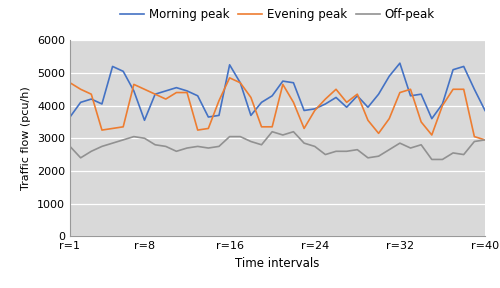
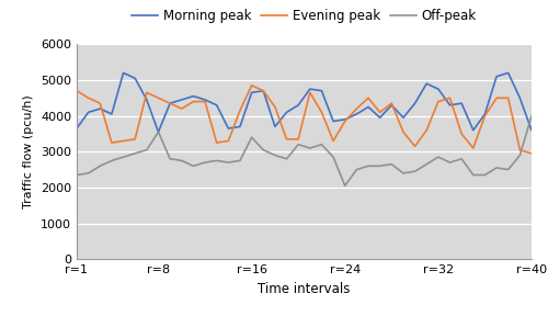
Off-peak/r=1: 2750 -> 2350
Off-peak/r=8: 3000 -> 3550
Morning peak/r=16: 5250 -> 4650
Off-peak/r=16: 3050 -> 3400
Off-peak/r=24: 2750 -> 2050
Morning peak/r=32: 5300 -> 4750
Morning peak/r=40: 3850 -> 3600
Off-peak/r=40: 2950 -> 4000
